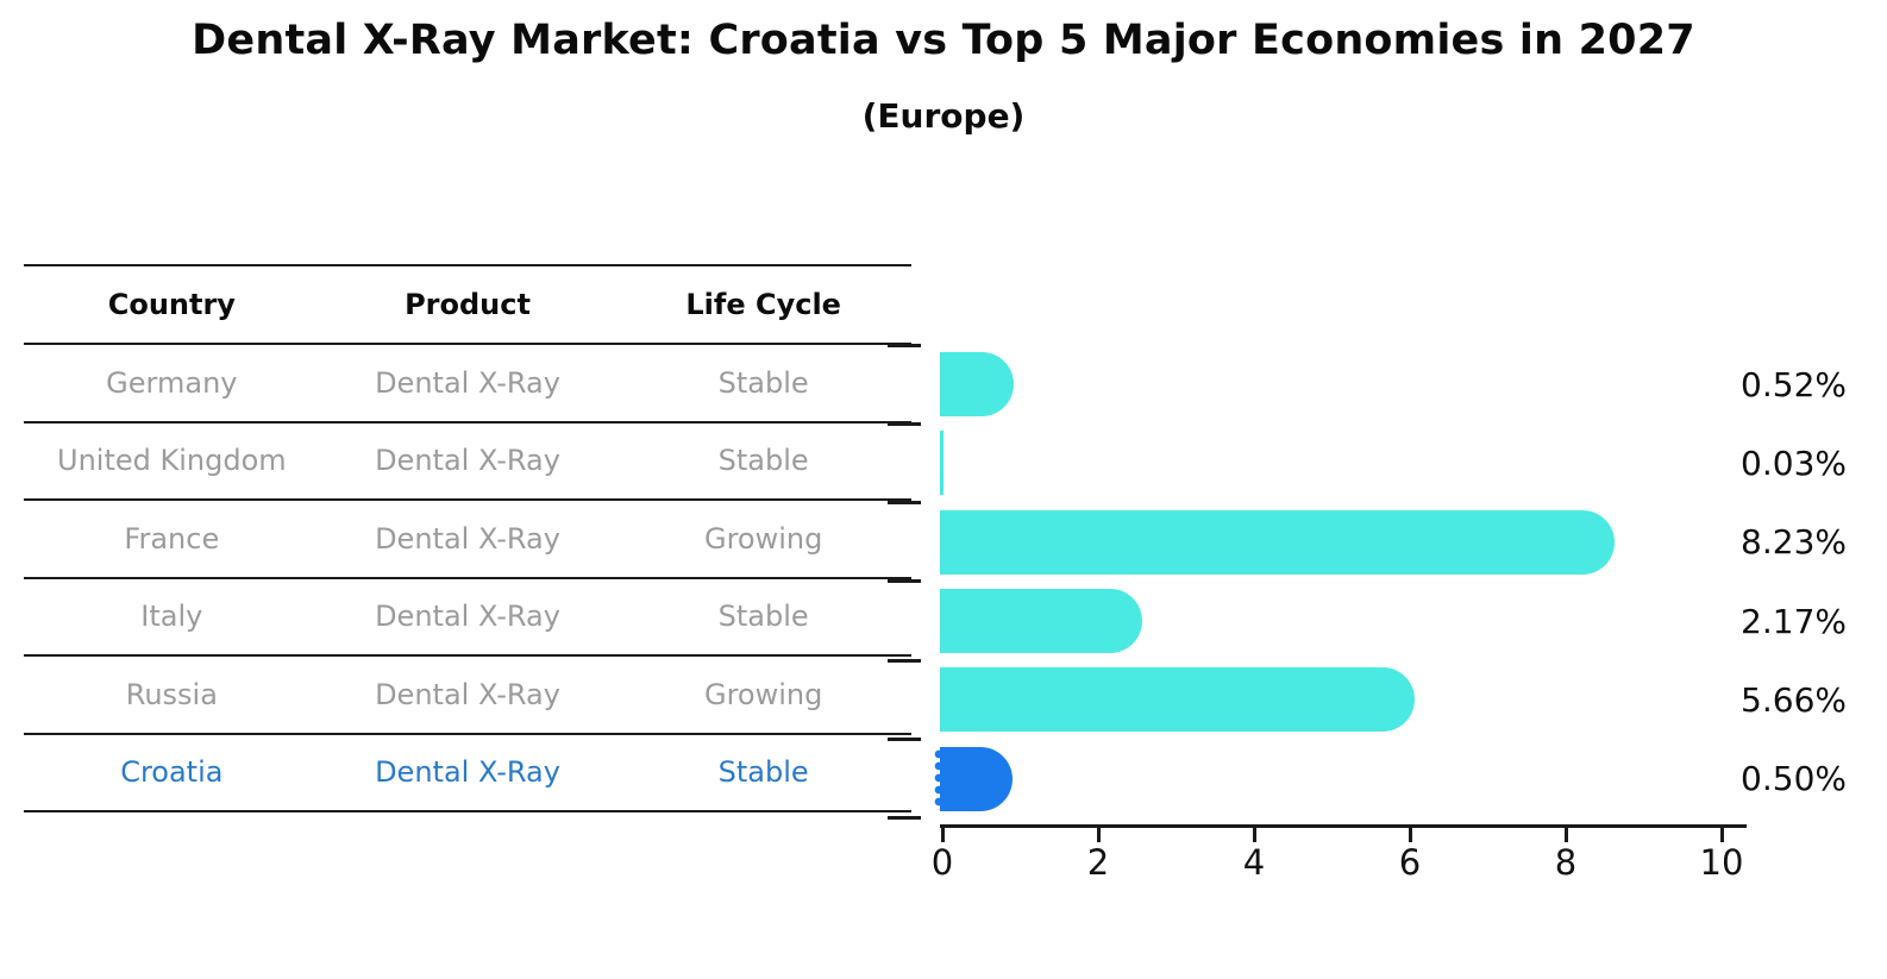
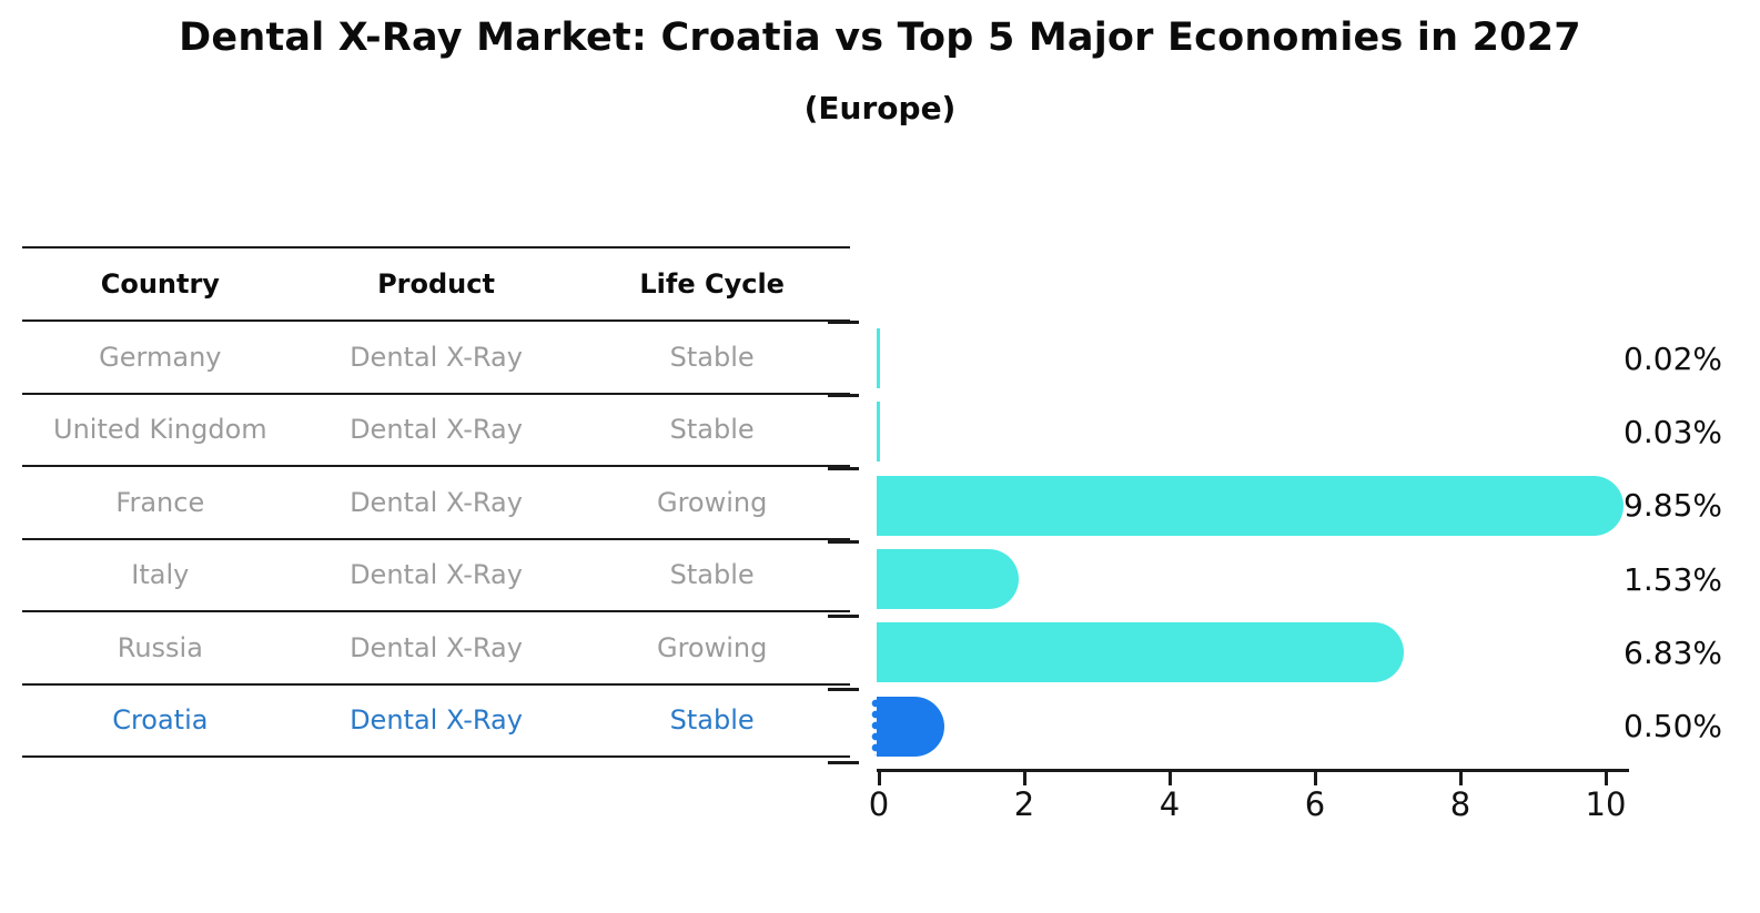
Germany: 0.52% -> 0.02%
France: 8.23% -> 9.85%
Italy: 2.17% -> 1.53%
Russia: 5.66% -> 6.83%
